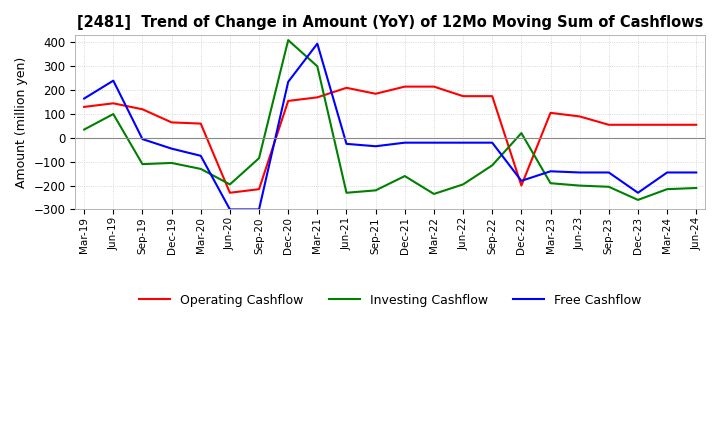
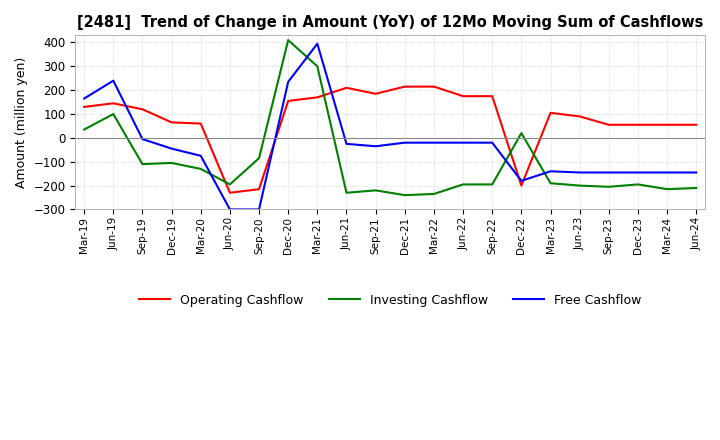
Investing Cashflow/Dec-21: -160 -> -240
Investing Cashflow/Sep-22: -115 -> -195
Investing Cashflow/Dec-23: -260 -> -195
Free Cashflow/Dec-23: -230 -> -145
